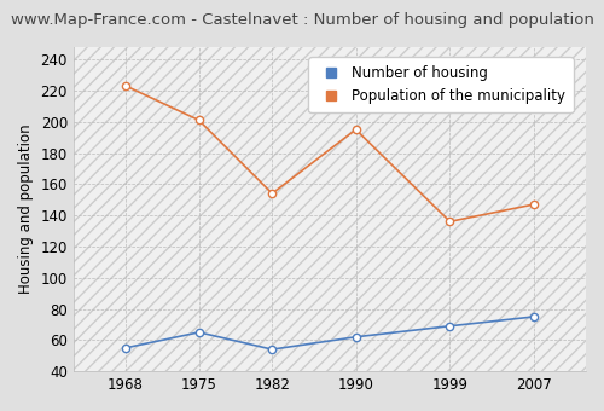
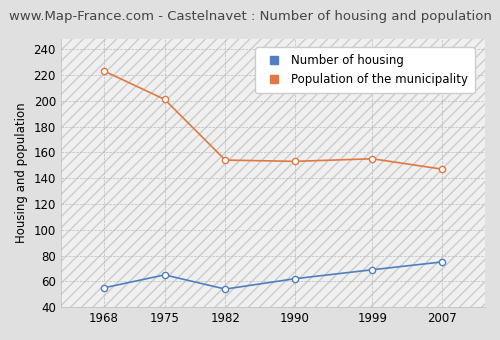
Population of the municipality/1990: 195 -> 153
Population of the municipality/1999: 136 -> 155
